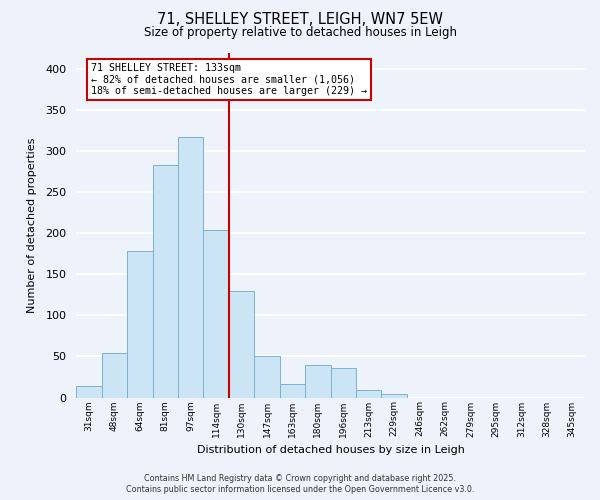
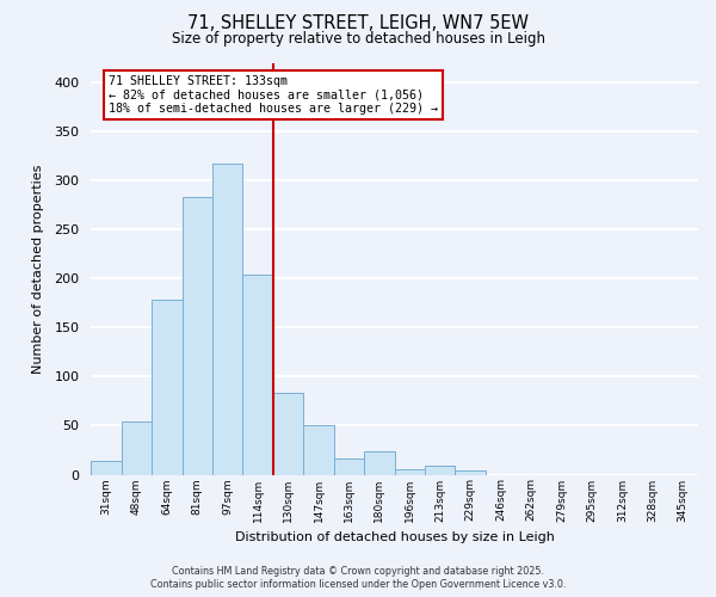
130sqm: 130 -> 83
180sqm: 40 -> 24
196sqm: 36 -> 5
